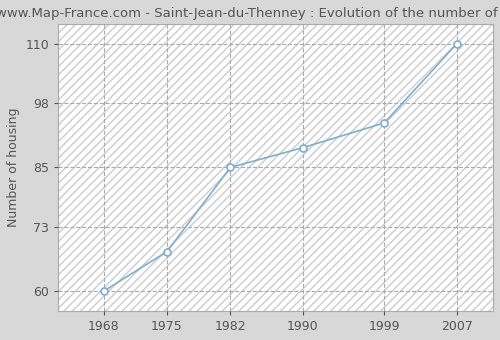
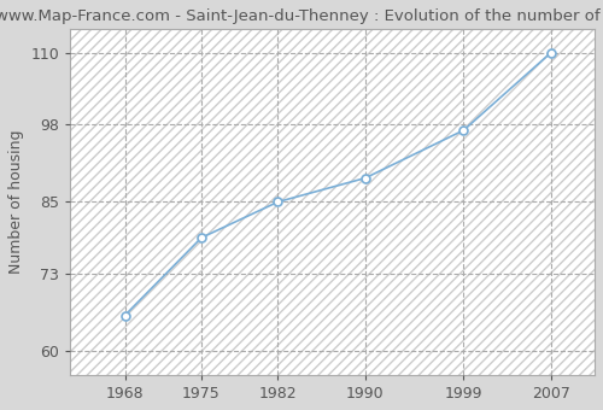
1968: 60 -> 66
1975: 68 -> 79
1999: 94 -> 97
